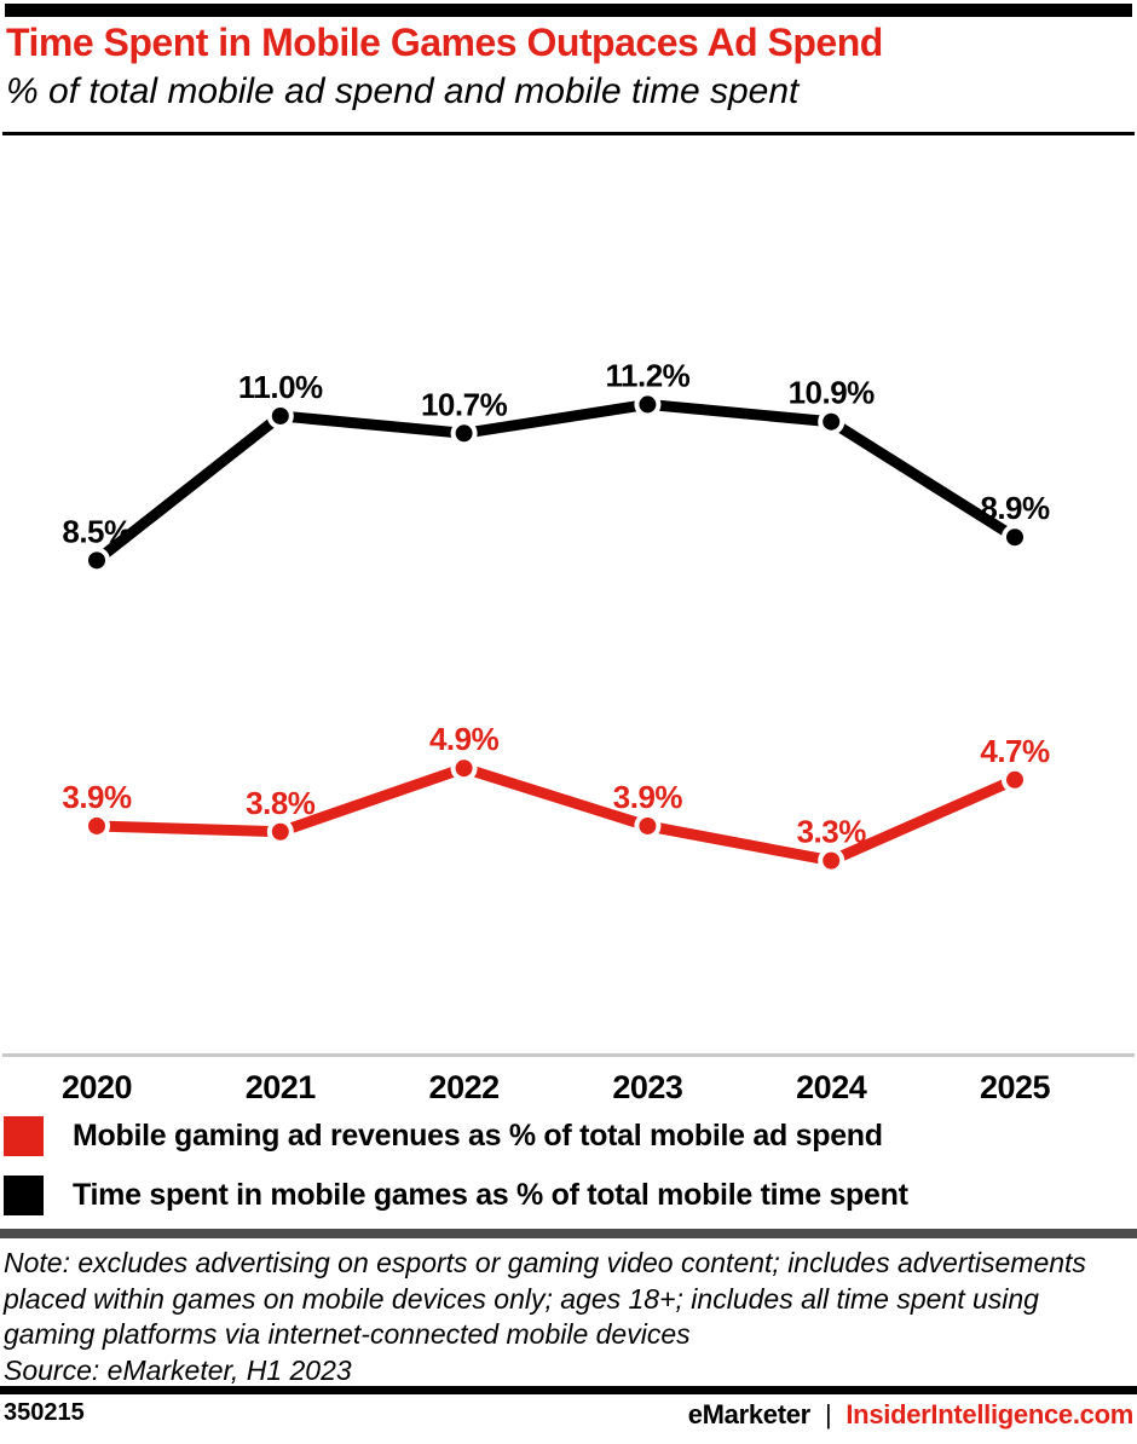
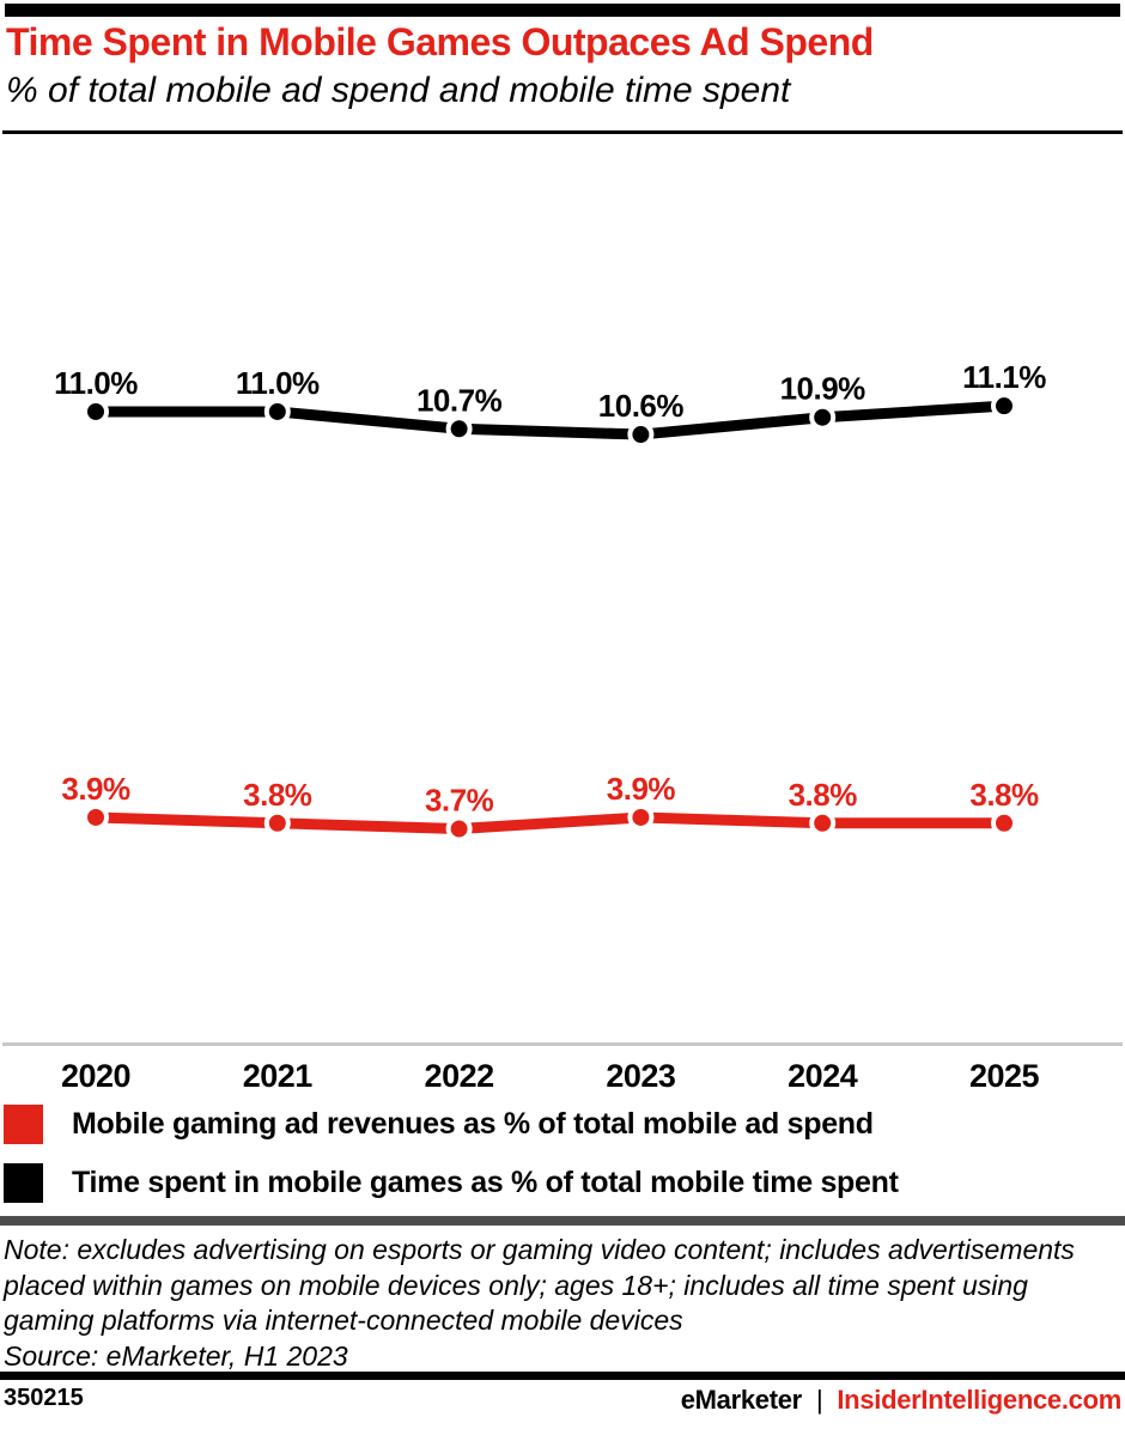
Time spent in mobile games as % of total mobile time spent/2020: 8.5% -> 11.0%
Mobile gaming ad revenues as % of total mobile ad spend/2022: 4.9% -> 3.7%
Time spent in mobile games as % of total mobile time spent/2023: 11.2% -> 10.6%
Mobile gaming ad revenues as % of total mobile ad spend/2024: 3.3% -> 3.8%
Time spent in mobile games as % of total mobile time spent/2025: 8.9% -> 11.1%
Mobile gaming ad revenues as % of total mobile ad spend/2025: 4.7% -> 3.8%
